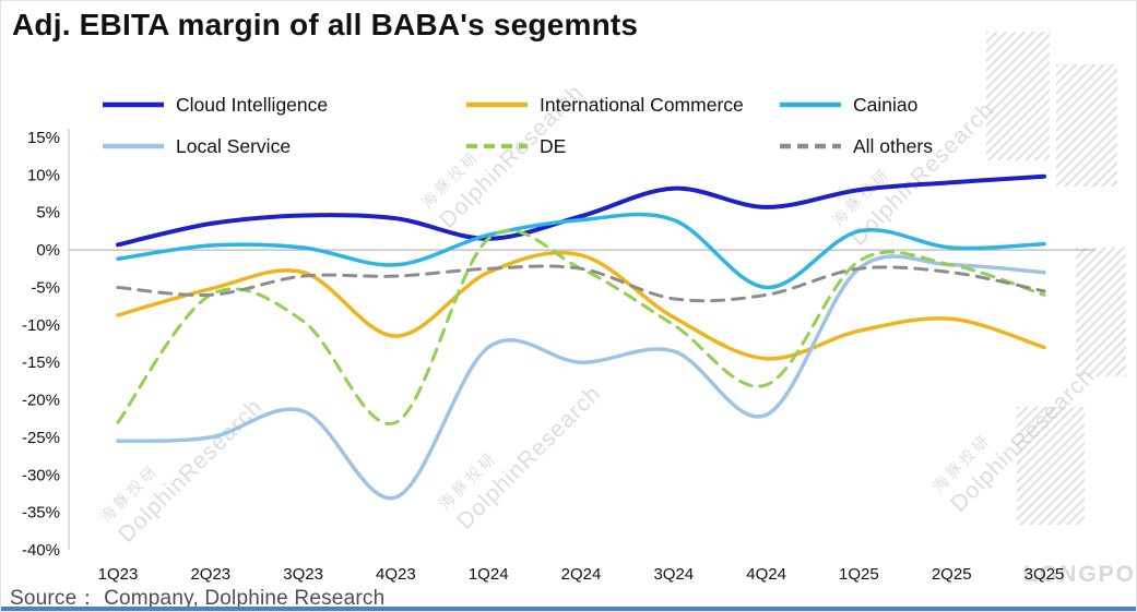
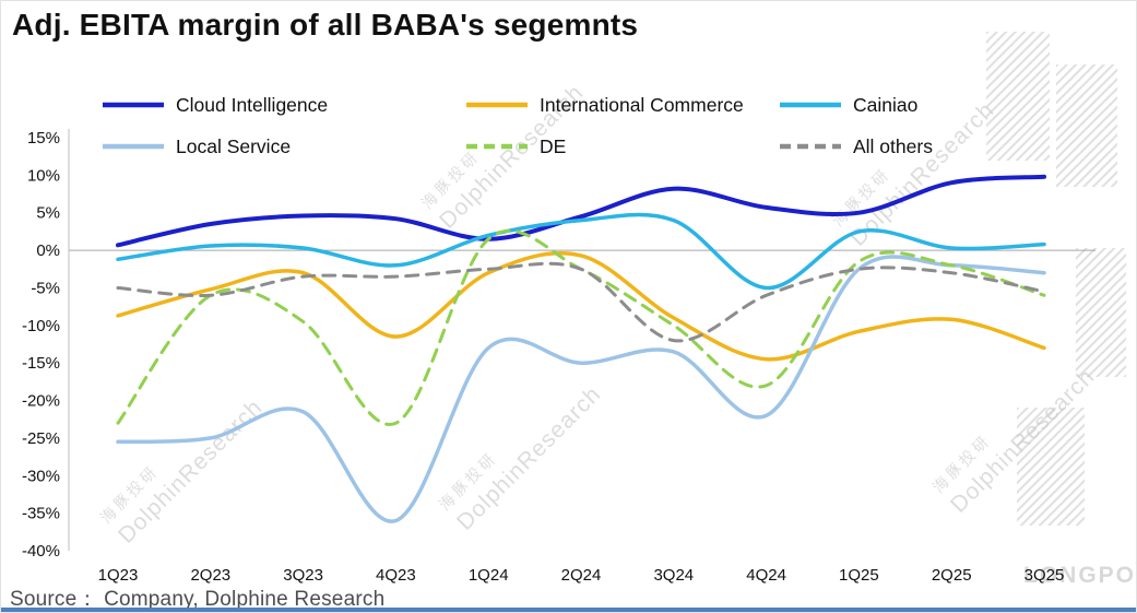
Local Service/4Q23: -33% -> -36%
All others/3Q24: -6% -> -12%
Cloud Intelligence/1Q25: 8% -> 5%
